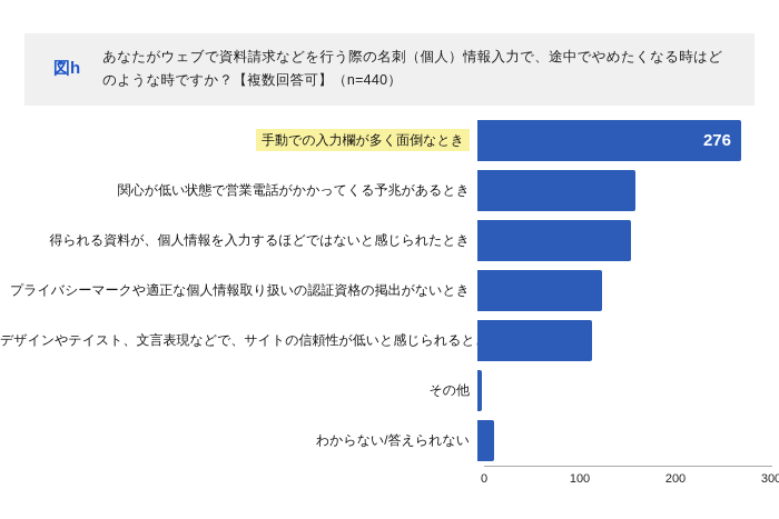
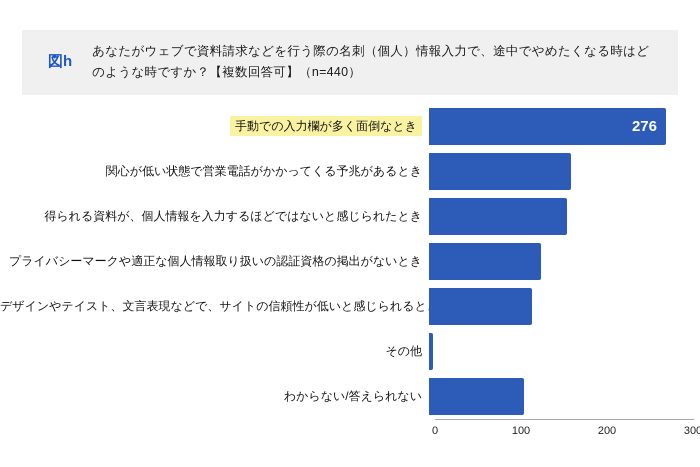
わからない/答えられない: 20 -> 110
